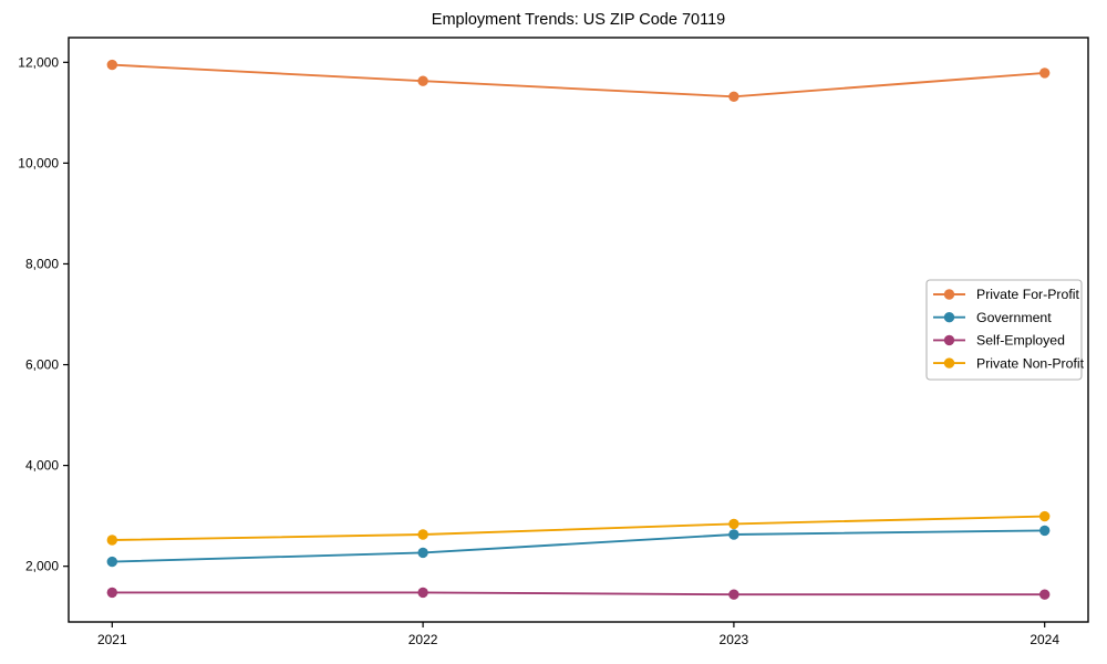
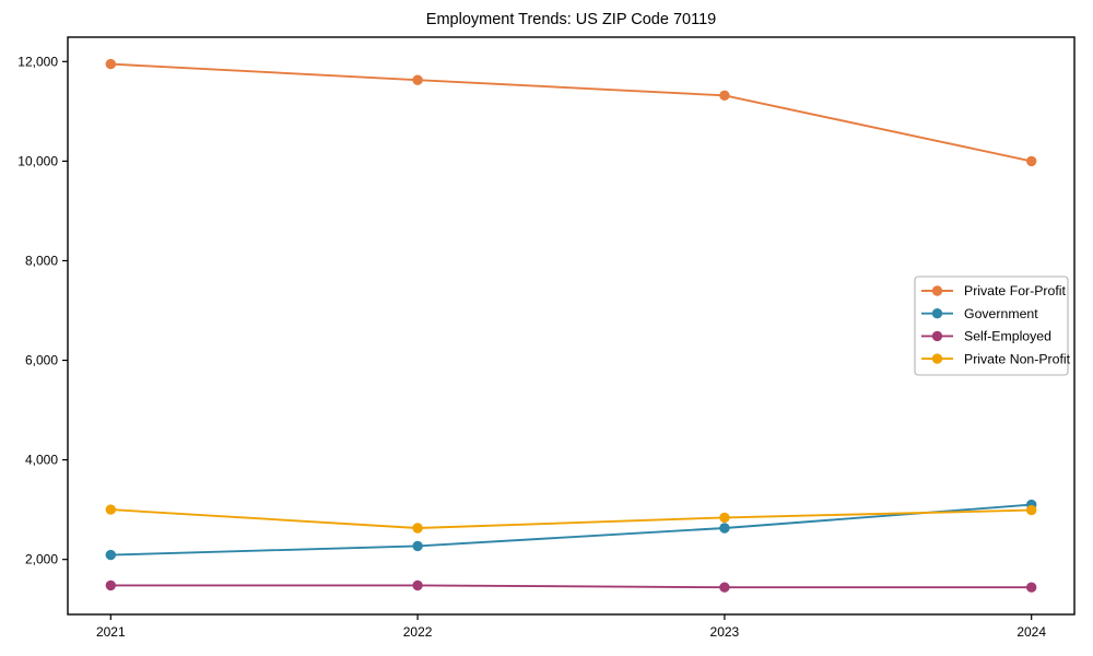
Private Non-Profit/2021: 2500 -> 3000
Private For-Profit/2024: 11800 -> 10000
Government/2024: 2700 -> 3100
